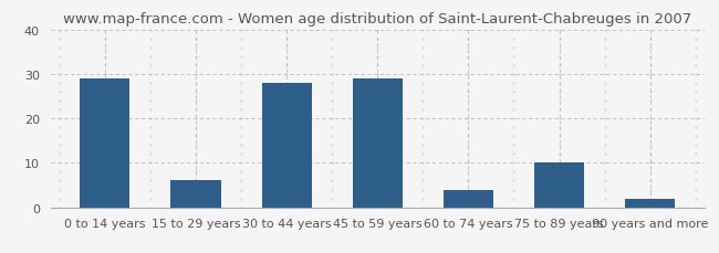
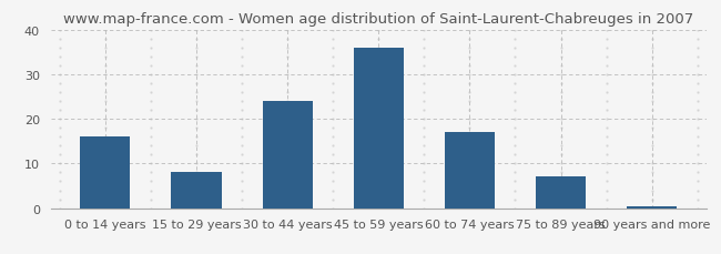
0 to 14 years: 29.0 -> 16.0
15 to 29 years: 6.0 -> 8.0
30 to 44 years: 28.0 -> 24.0
45 to 59 years: 29.0 -> 36.0
60 to 74 years: 4.0 -> 17.0
75 to 89 years: 10.0 -> 7.0
90 years and more: 2.0 -> 0.5
